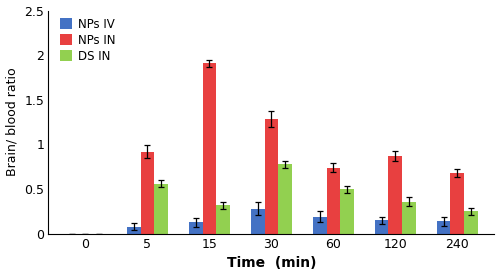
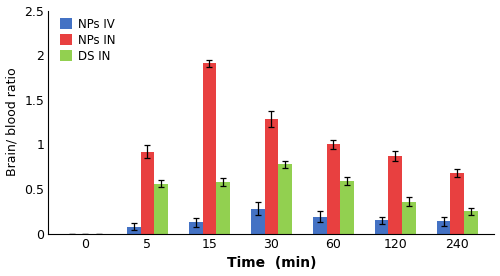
DS IN/15: 0.32 -> 0.58
NPs IN/60: 0.74 -> 1.00
DS IN/60: 0.50 -> 0.59
